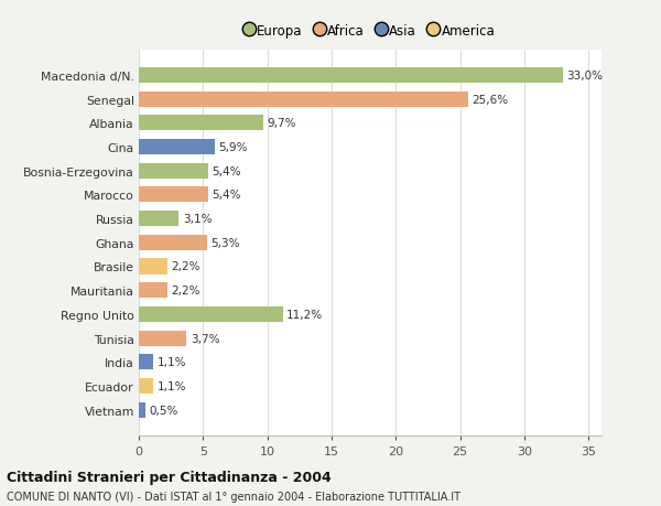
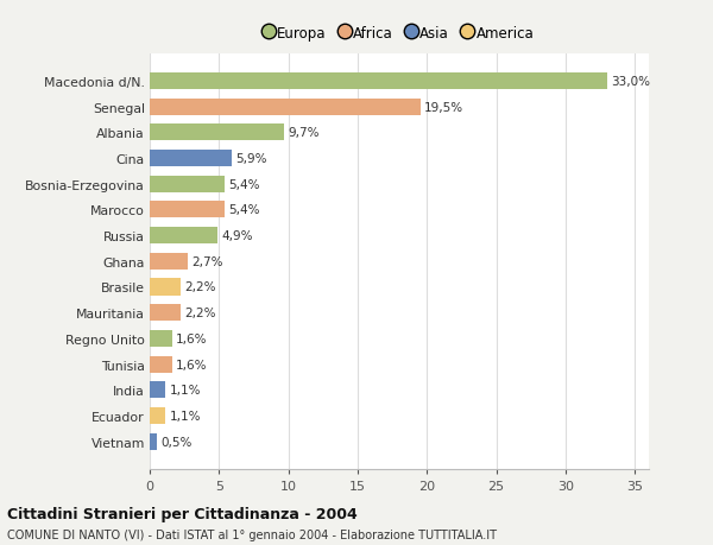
Senegal: 25,6% -> 19,5%
Russia: 3,1% -> 4,9%
Ghana: 5,3% -> 2,7%
Regno Unito: 11,2% -> 1,6%
Tunisia: 3,7% -> 1,6%
